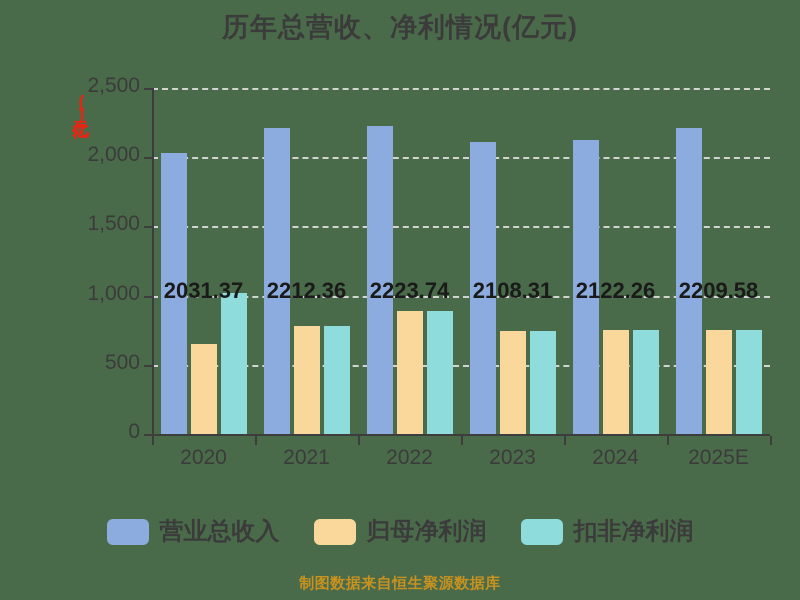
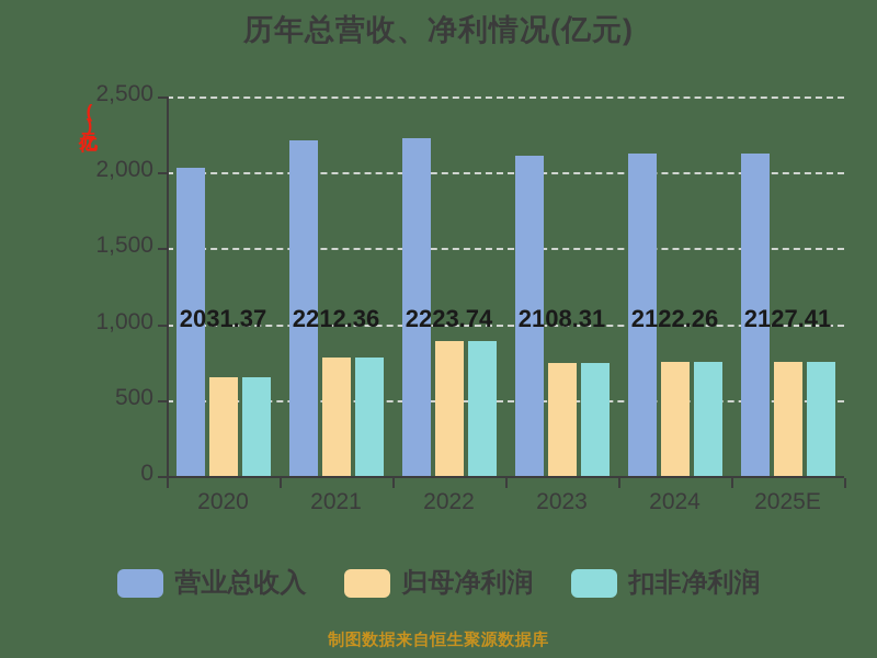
扣非净利润/2020: 1020 -> 650
营业总收入/2025E: 2209.58 -> 2127.41
